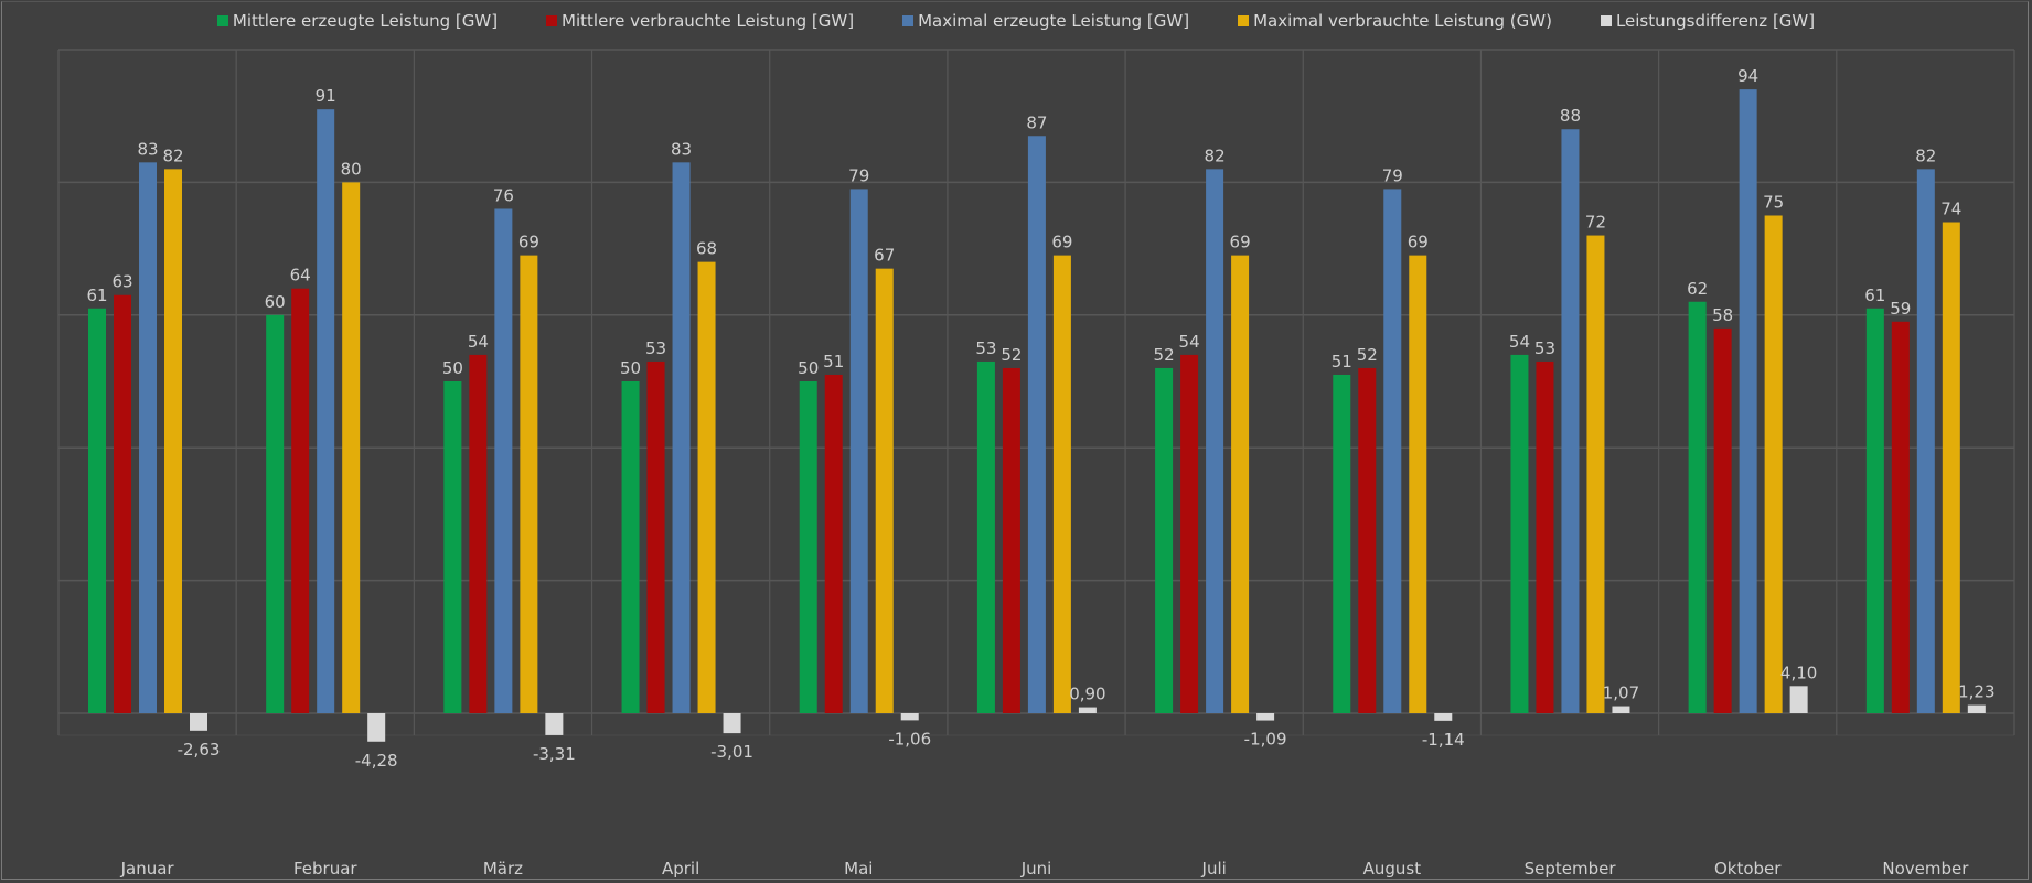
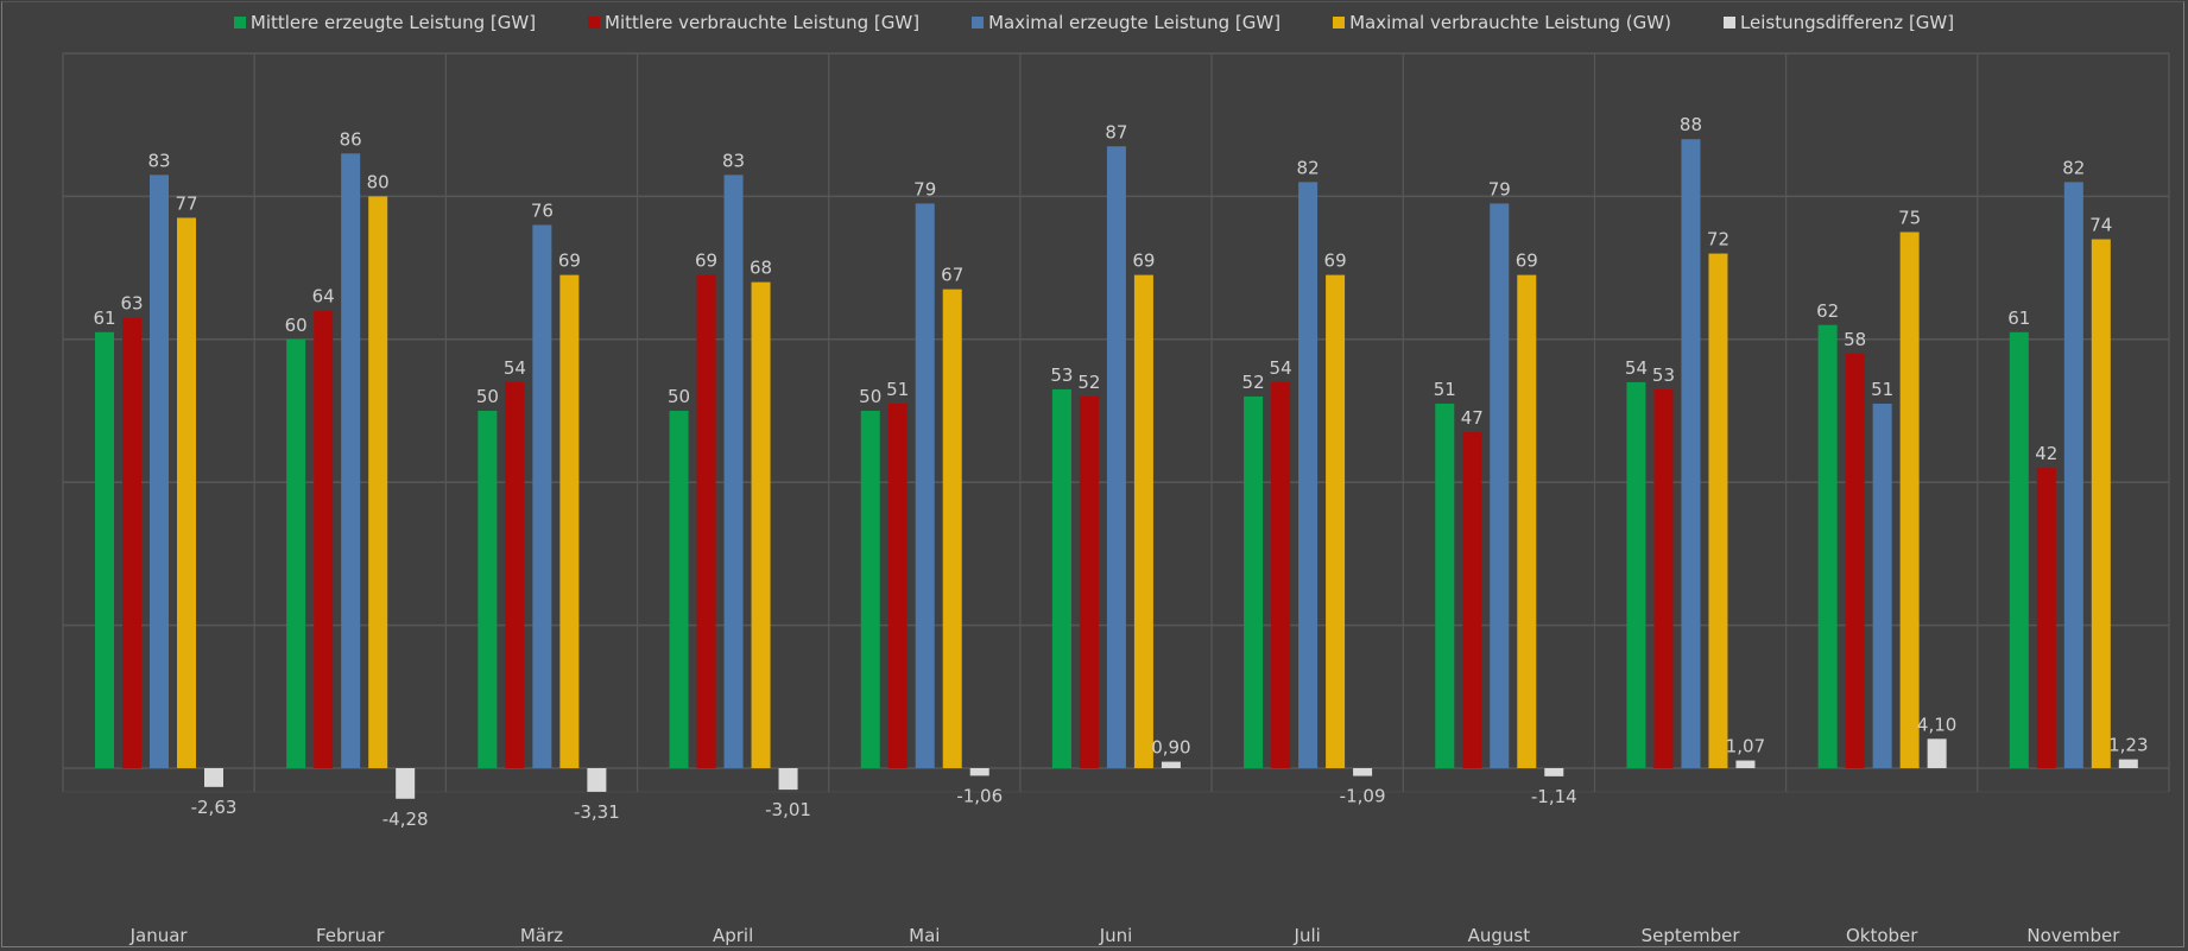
Maximal verbrauchte Leistung (GW)/Januar: 82 -> 77
Maximal erzeugte Leistung [GW]/Februar: 91 -> 86
Mittlere verbrauchte Leistung [GW]/April: 53 -> 69
Mittlere verbrauchte Leistung [GW]/August: 52 -> 47
Maximal erzeugte Leistung [GW]/Oktober: 94 -> 51
Mittlere verbrauchte Leistung [GW]/November: 59 -> 42
